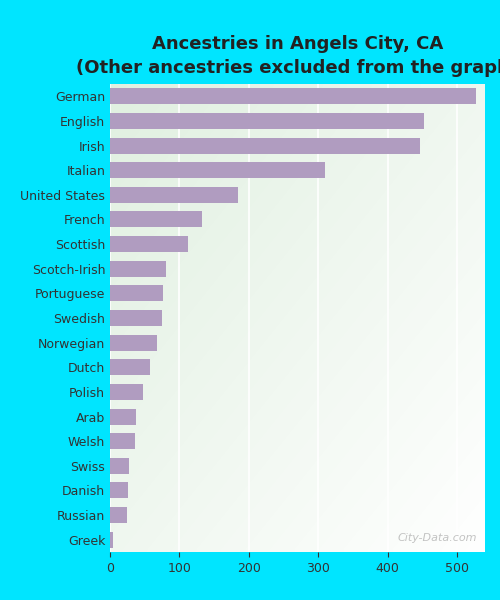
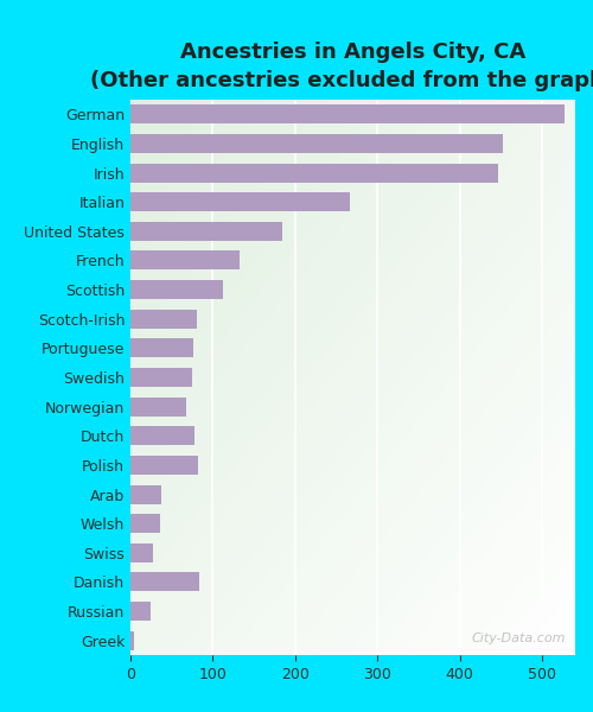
Italian: 310 -> 266
Dutch: 58 -> 78
Polish: 47 -> 82
Danish: 26 -> 84
